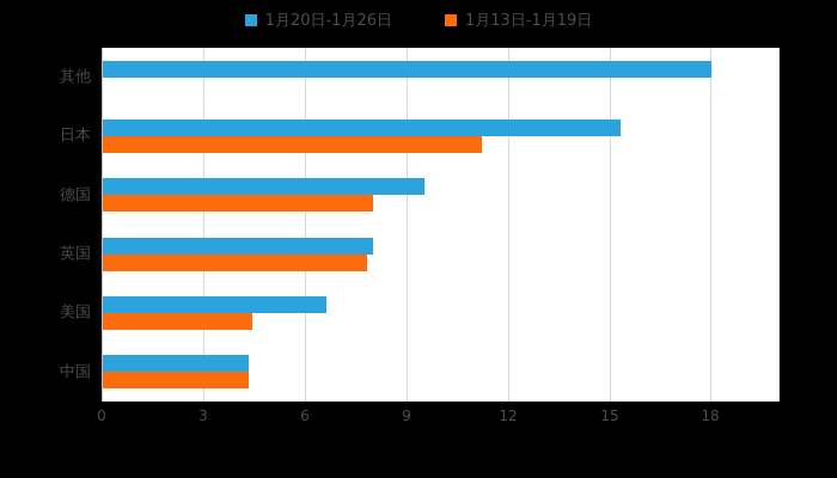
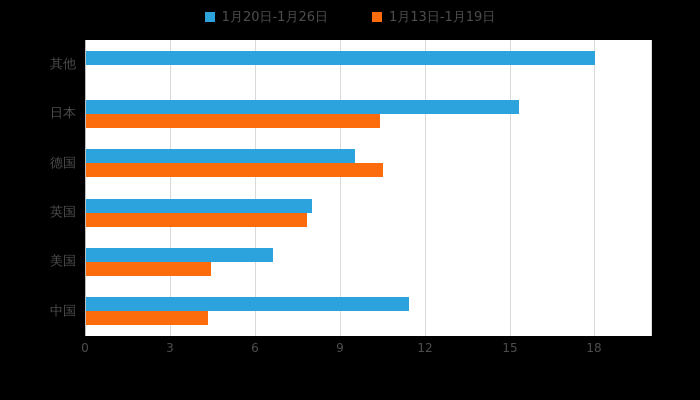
1月13日-1月19日/日本: 11.2 -> 10.4
1月13日-1月19日/德国: 8.0 -> 10.5
1月20日-1月26日/中国: 4.3 -> 11.4
